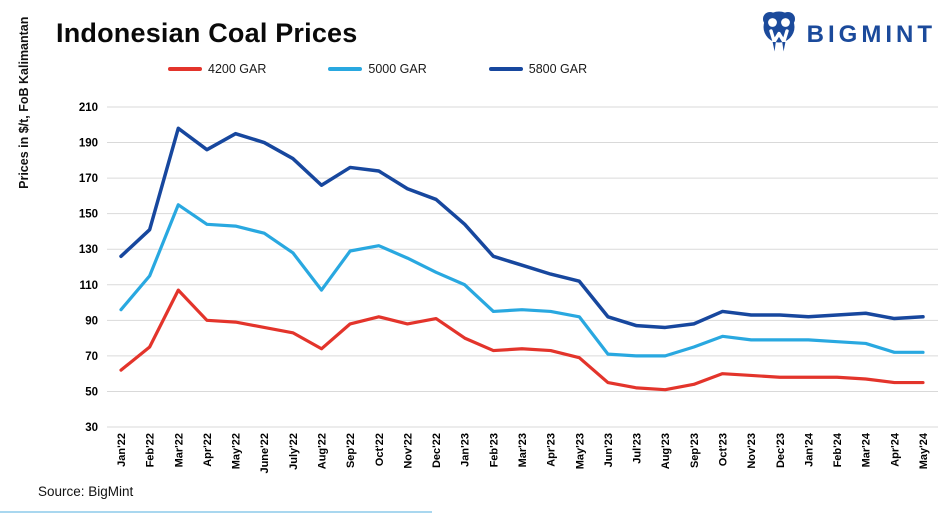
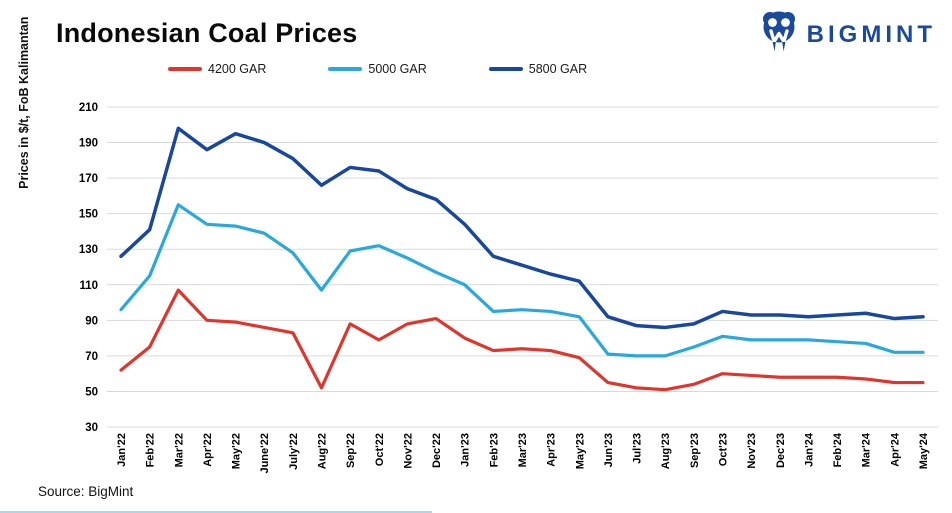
4200 GAR/Aug'22: 74 -> 52
4200 GAR/Oct'22: 92 -> 79
